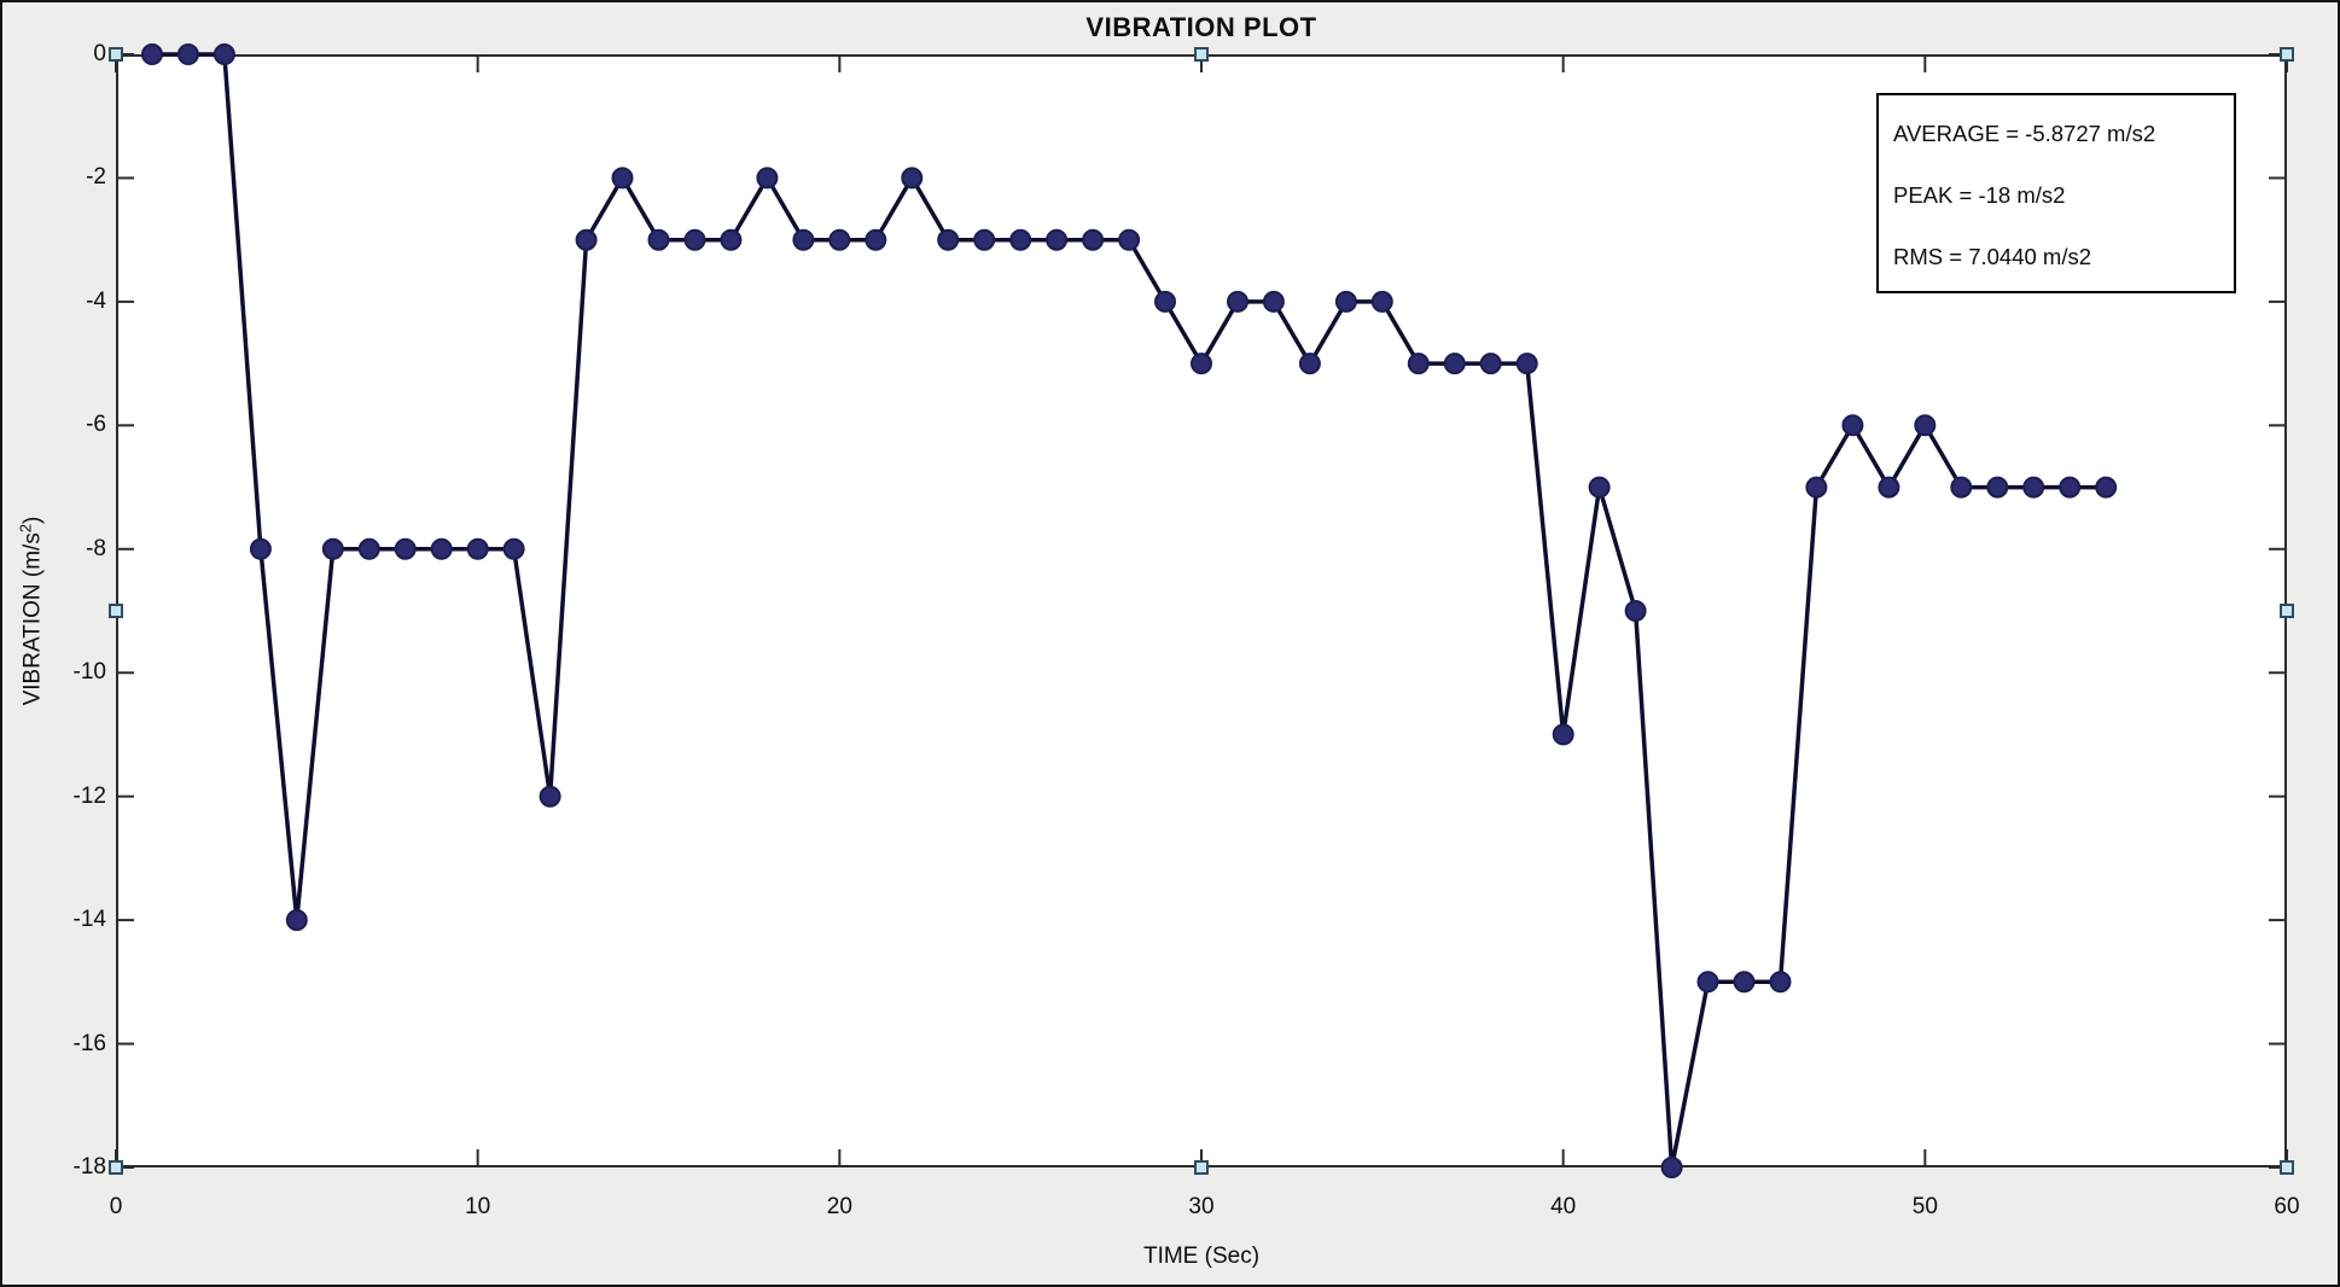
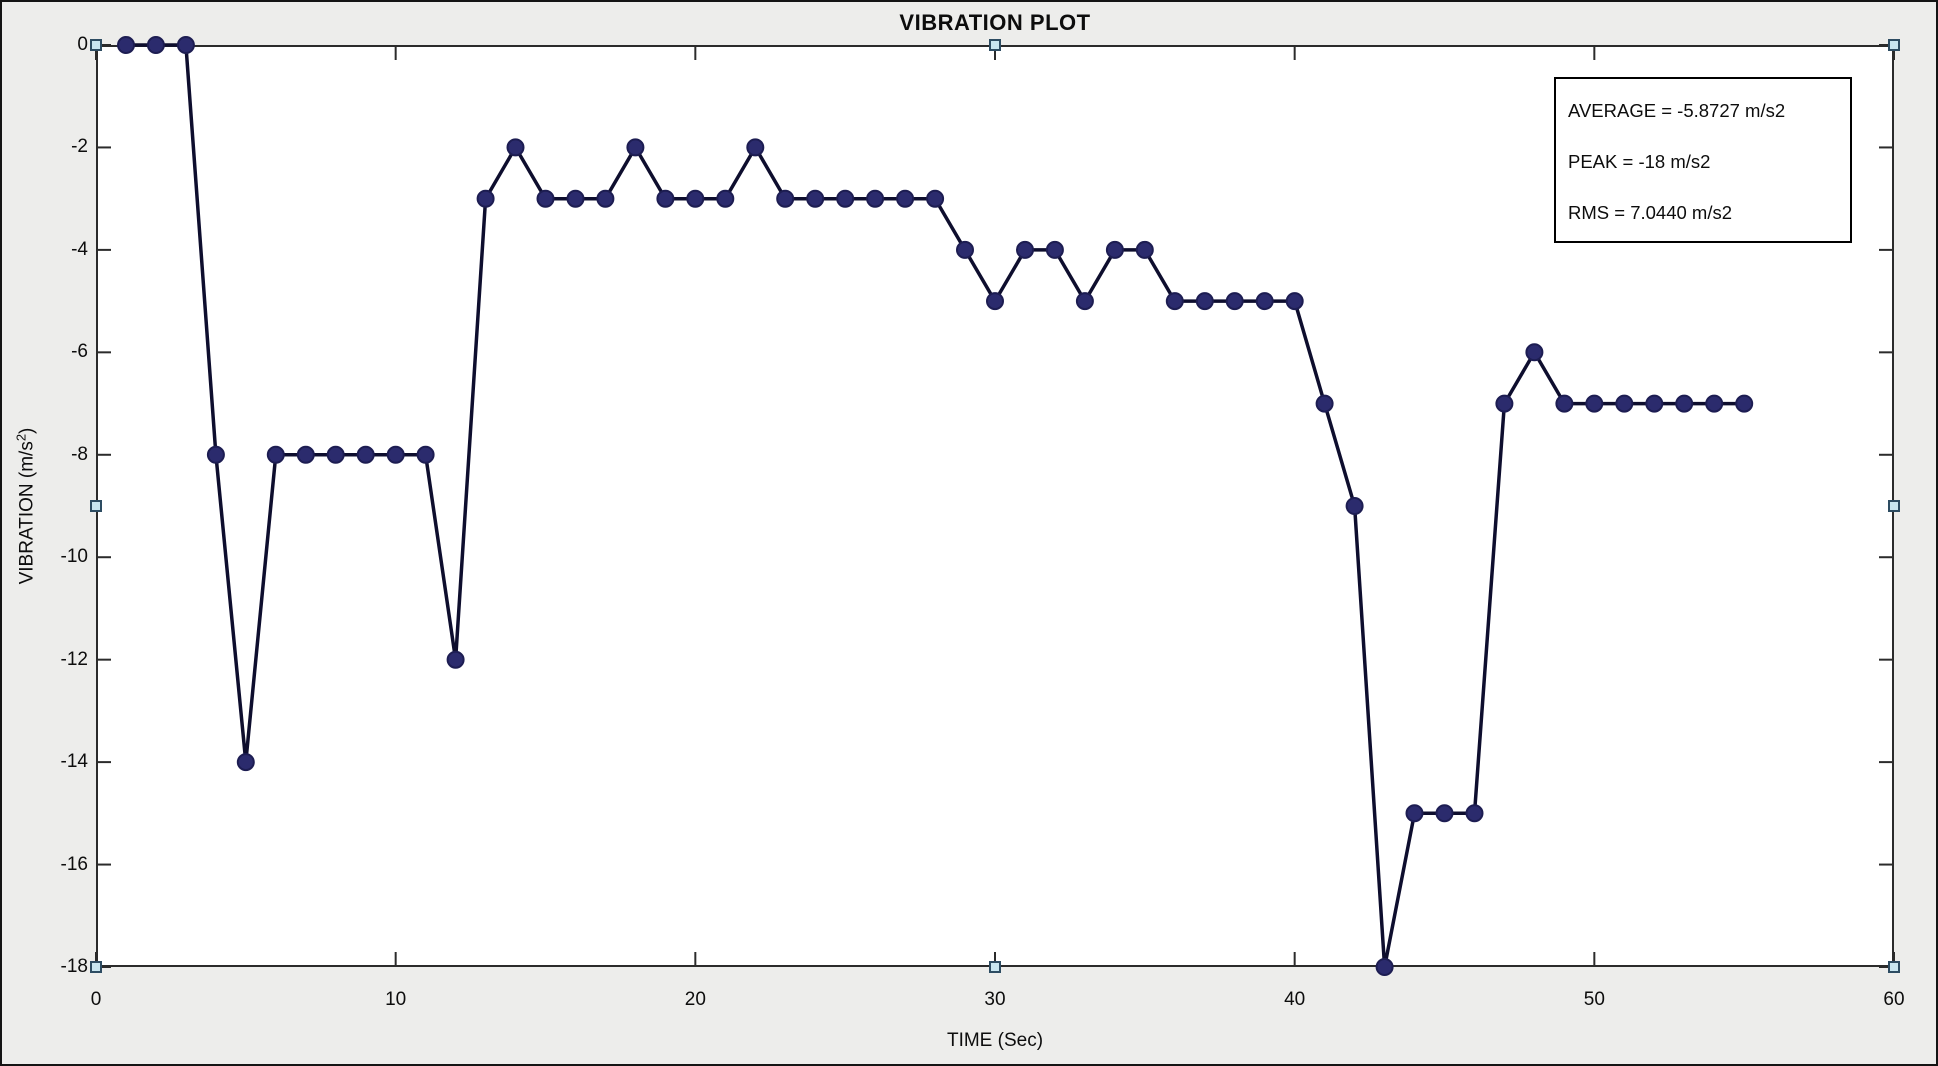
40: -11 -> -5
50: -6 -> -7
